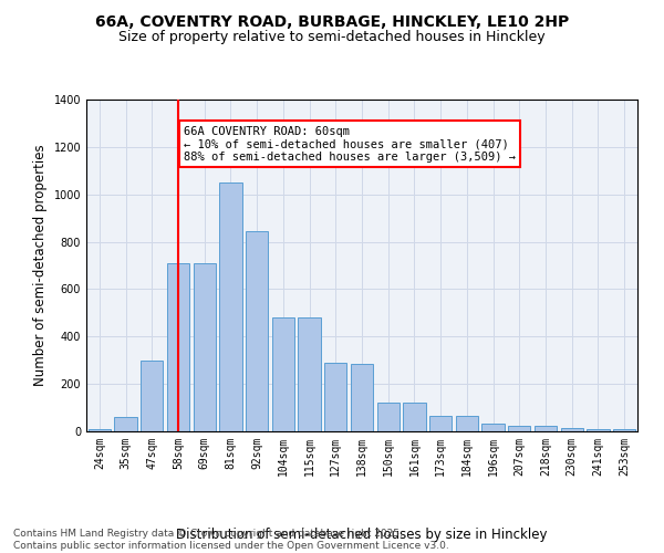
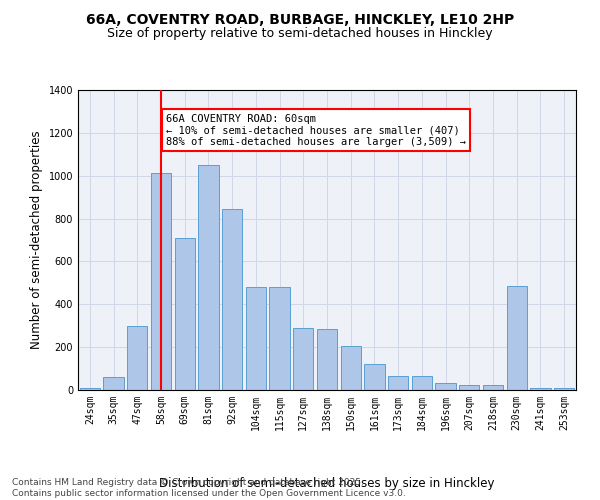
58sqm: 710 -> 1015
150sqm: 120 -> 205
230sqm: 15 -> 485
